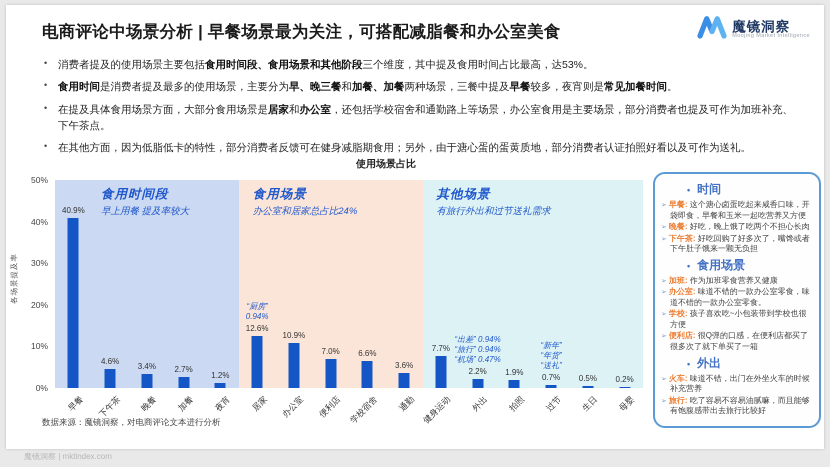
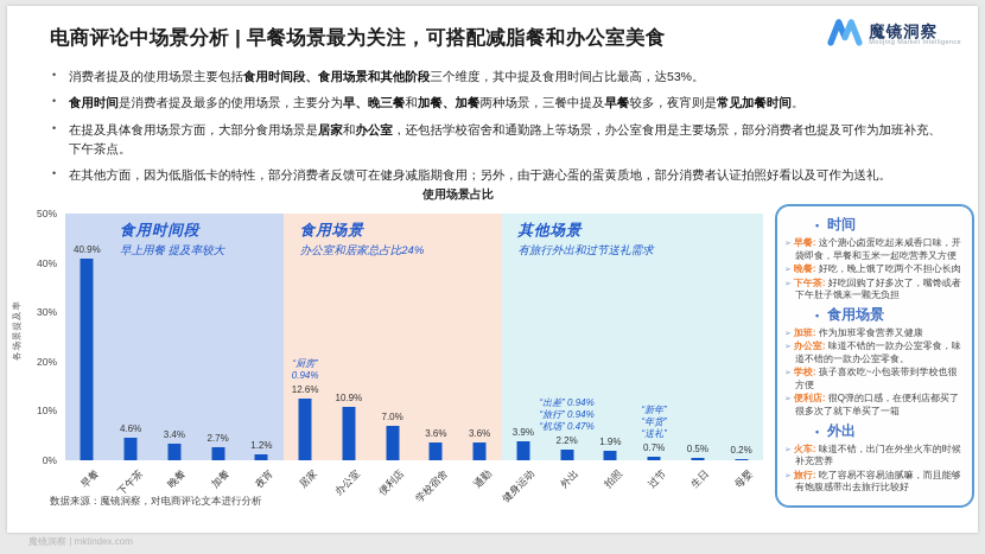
学校宿舍: 6.6% -> 3.6%
健身运动: 7.7% -> 3.9%
